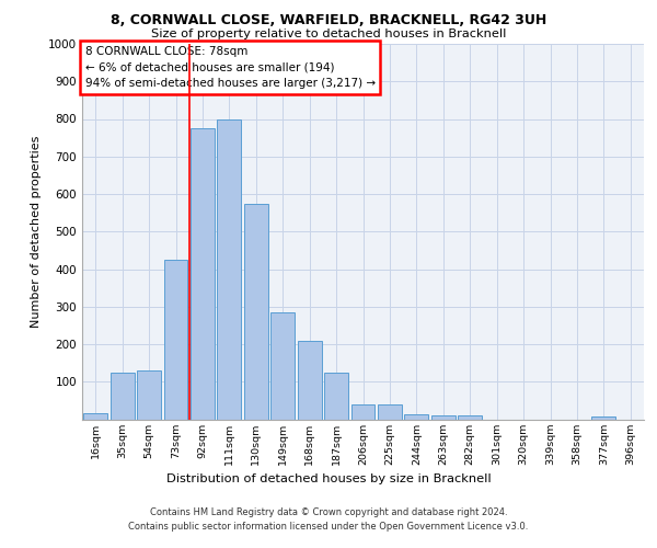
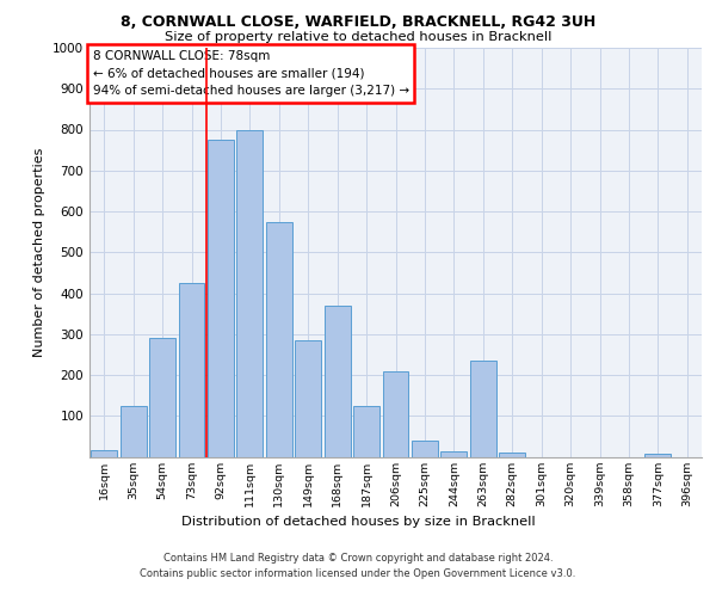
54sqm: 130 -> 290
168sqm: 210 -> 370
206sqm: 40 -> 210
263sqm: 10 -> 235
